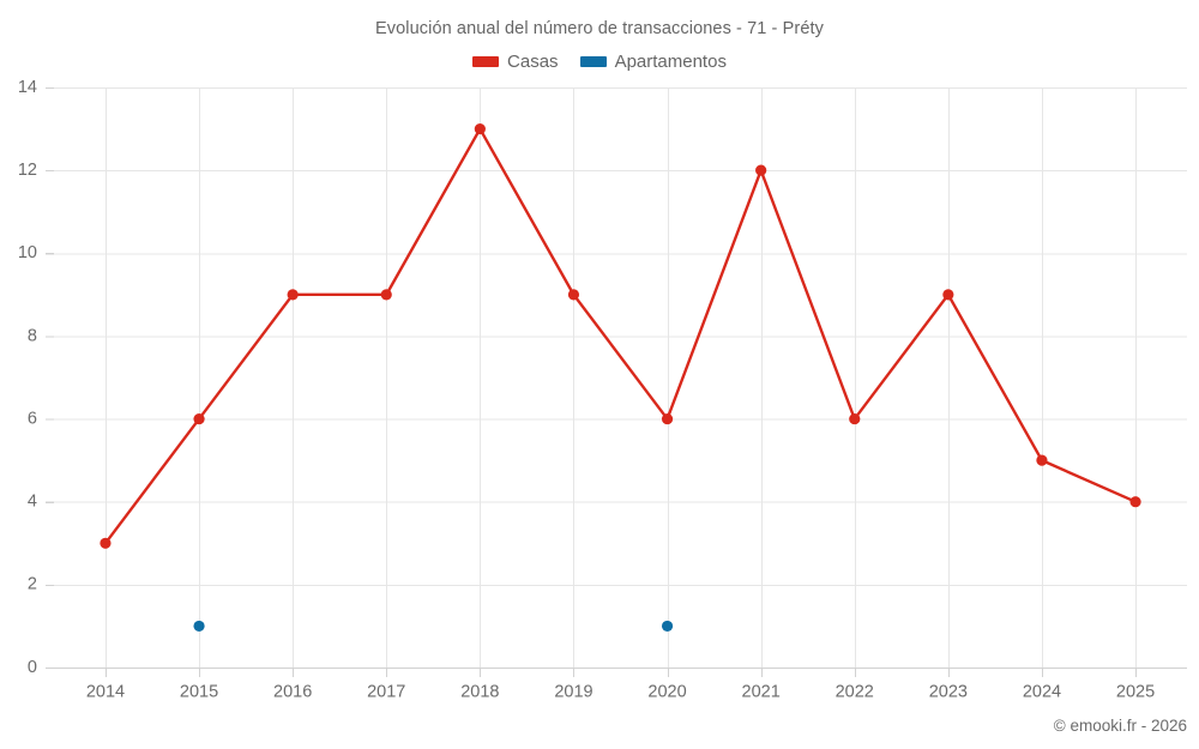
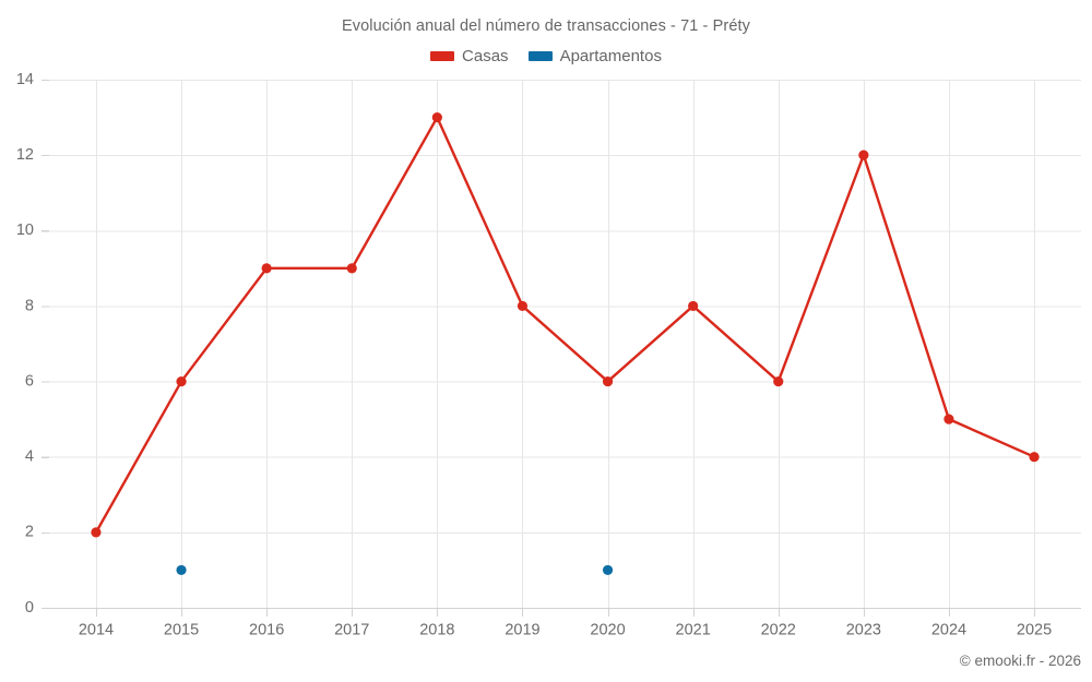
Casas/2014: 3 -> 2
Casas/2019: 9 -> 8
Casas/2021: 12 -> 8
Casas/2023: 9 -> 12
